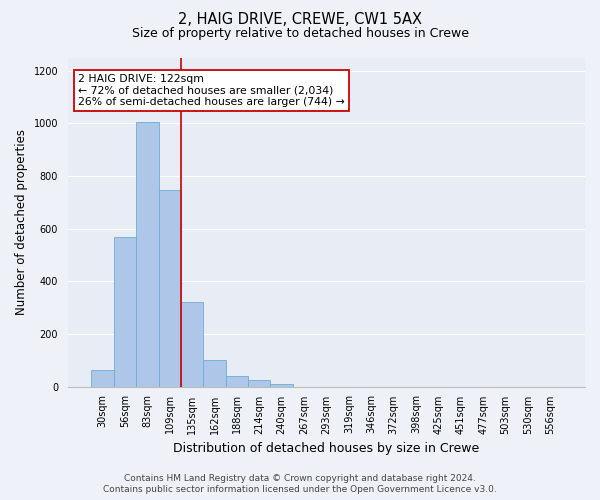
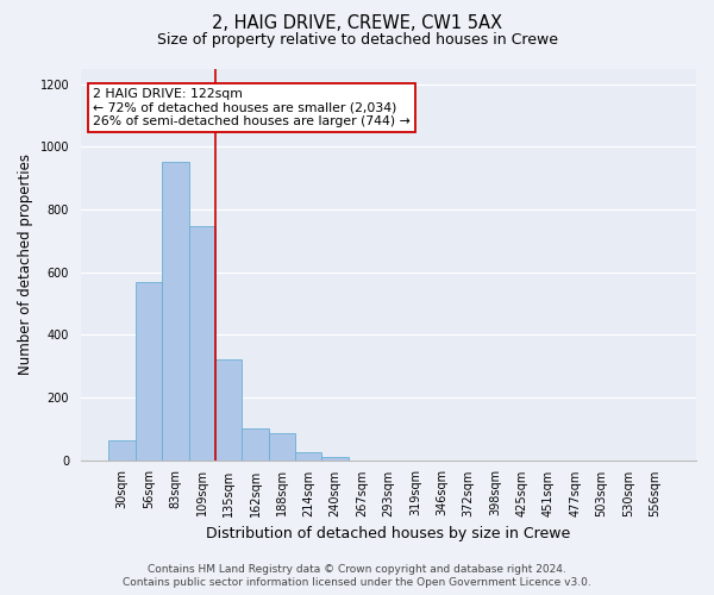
83sqm: 1005 -> 950
188sqm: 40 -> 85
